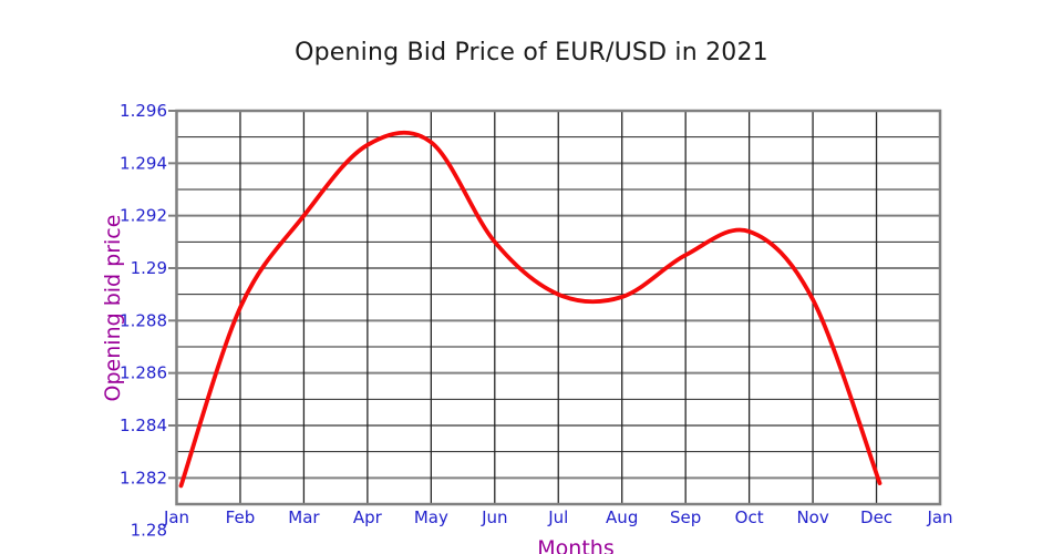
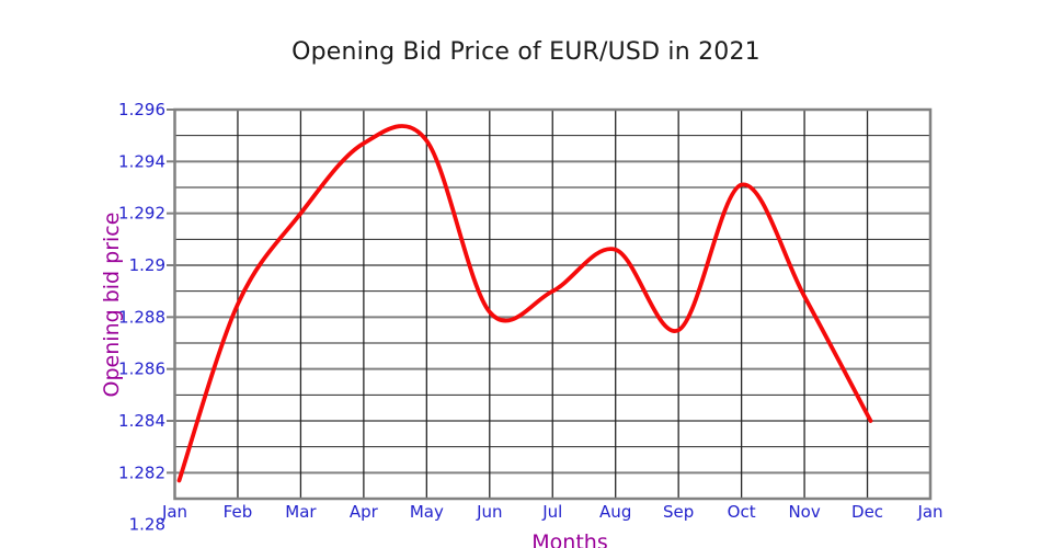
Jun: 1.2910 -> 1.2882
Aug: 1.2889 -> 1.2906
Sep: 1.2905 -> 1.2875
Oct: 1.2914 -> 1.2931
Dec: 1.2818 -> 1.2840
